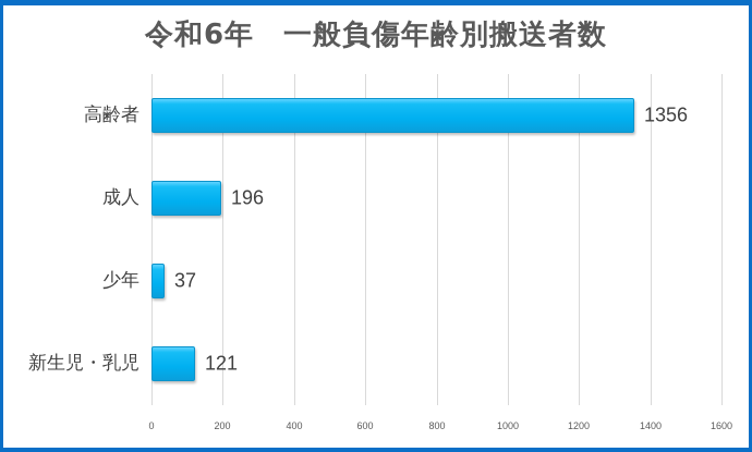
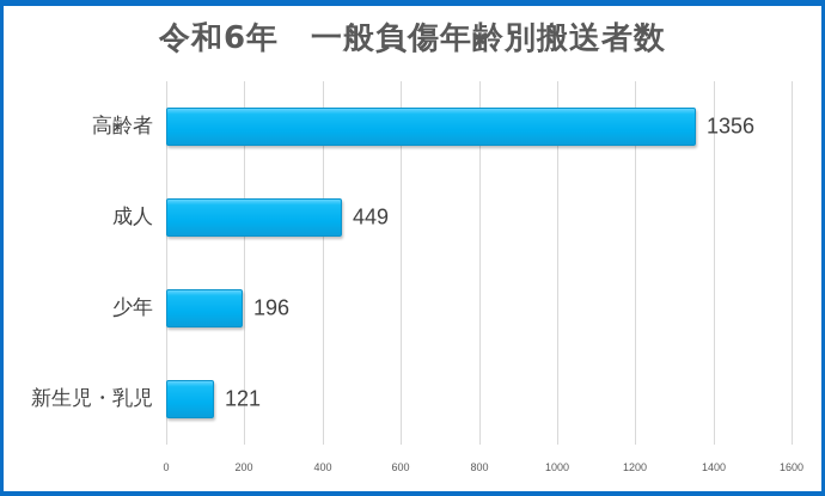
成人: 196 -> 449
少年: 37 -> 196
